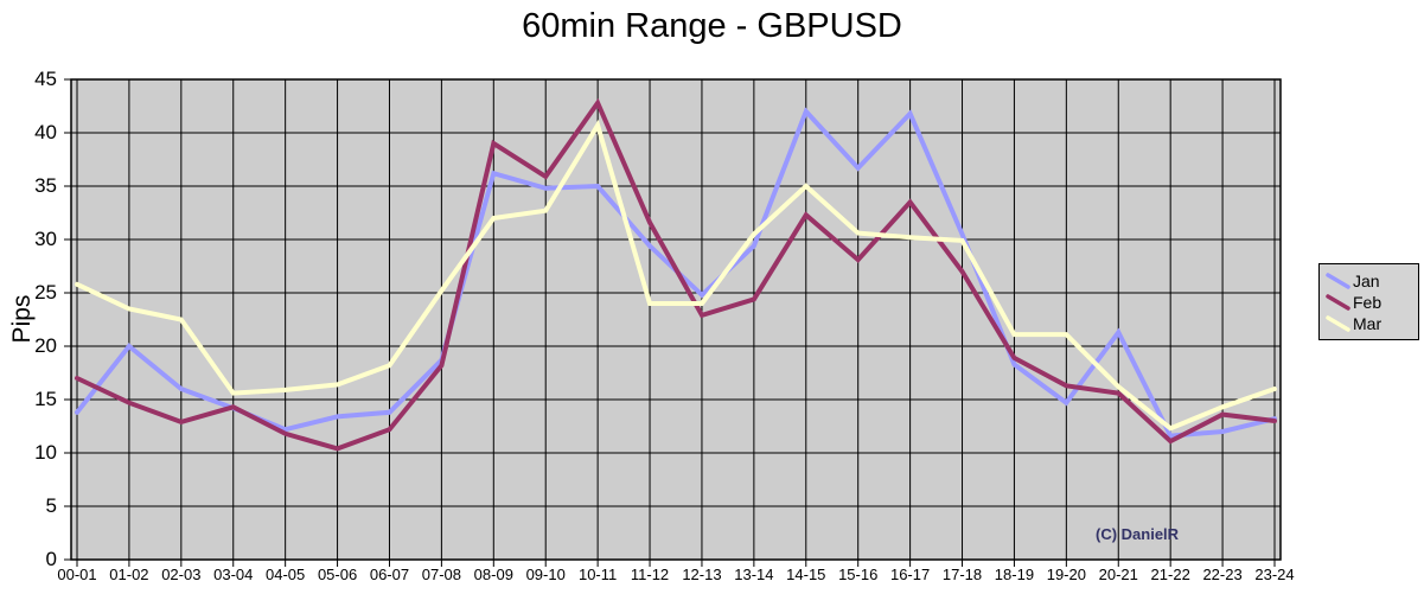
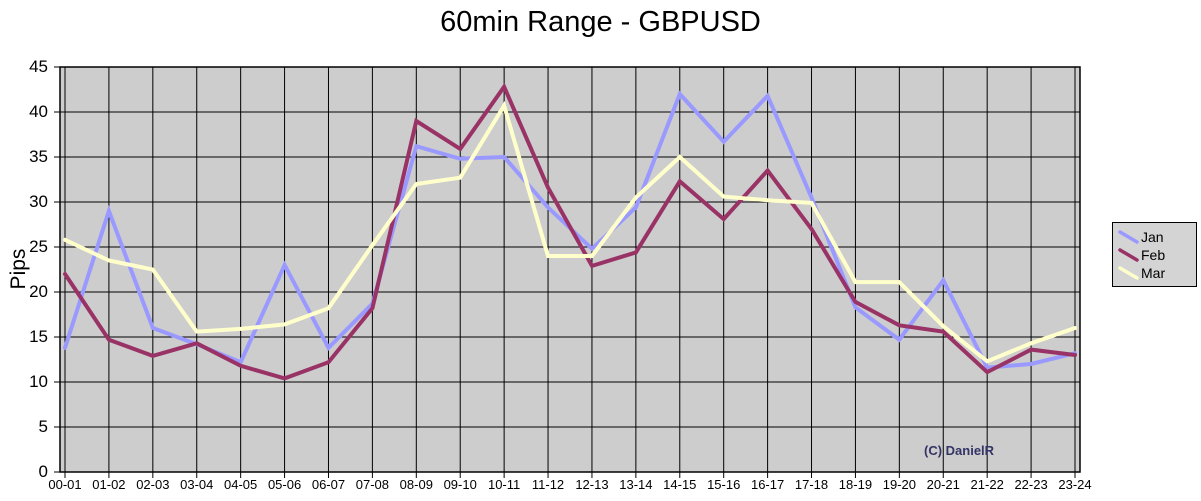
Feb/00-01: 17 -> 22
Jan/01-02: 20 -> 29
Jan/05-06: 13 -> 23
